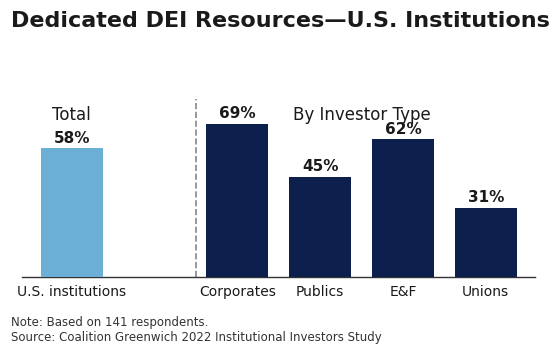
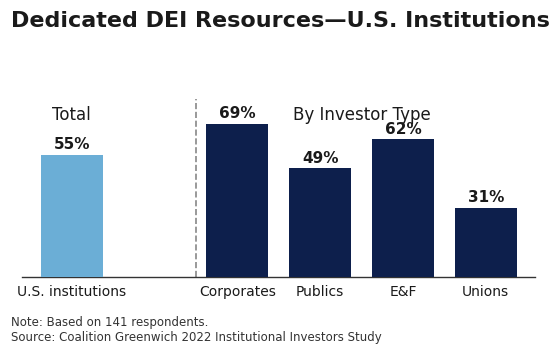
U.S. institutions: 58% -> 55%
Publics: 45% -> 49%
